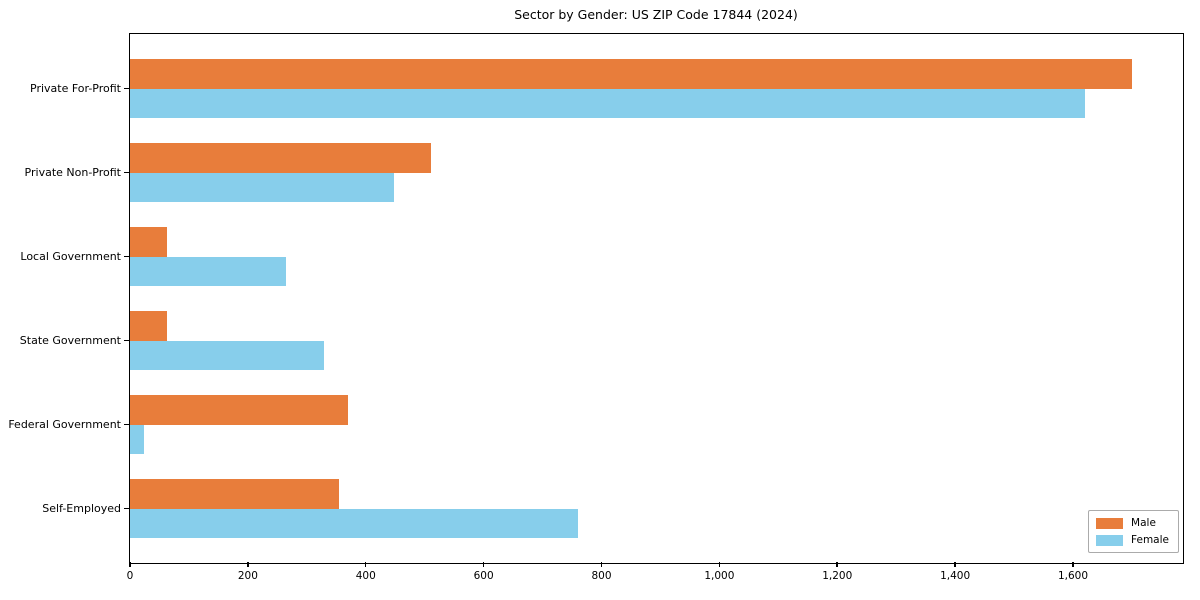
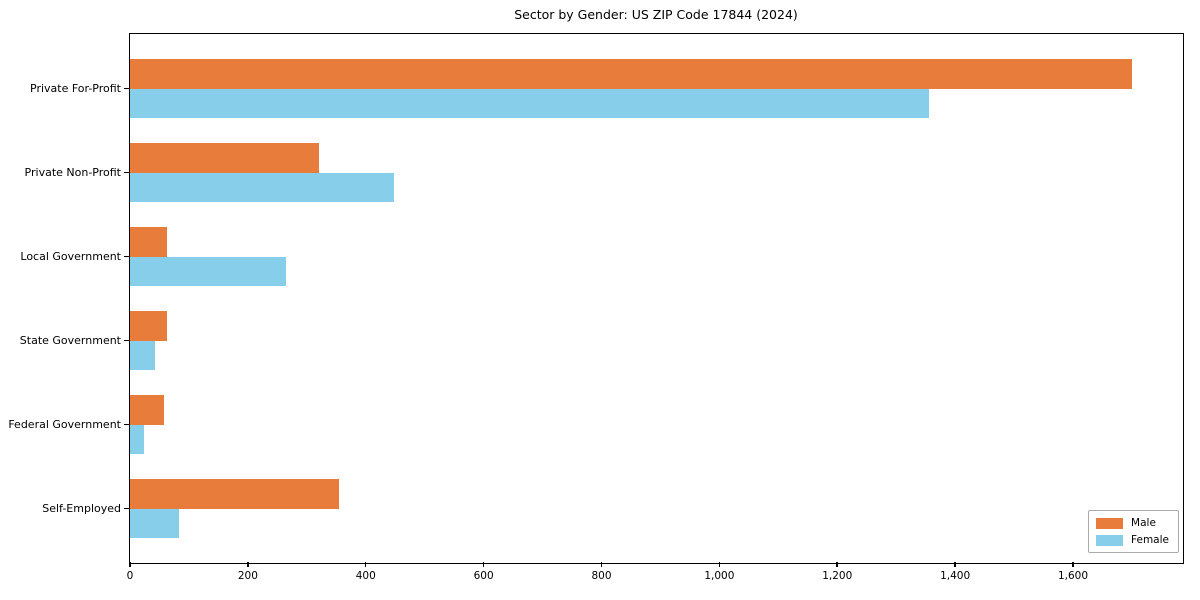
Female/Private For-Profit: 1620 -> 1360
Male/Private Non-Profit: 510 -> 320
Female/State Government: 330 -> 40
Male/Federal Government: 370 -> 60
Female/Self-Employed: 760 -> 80
